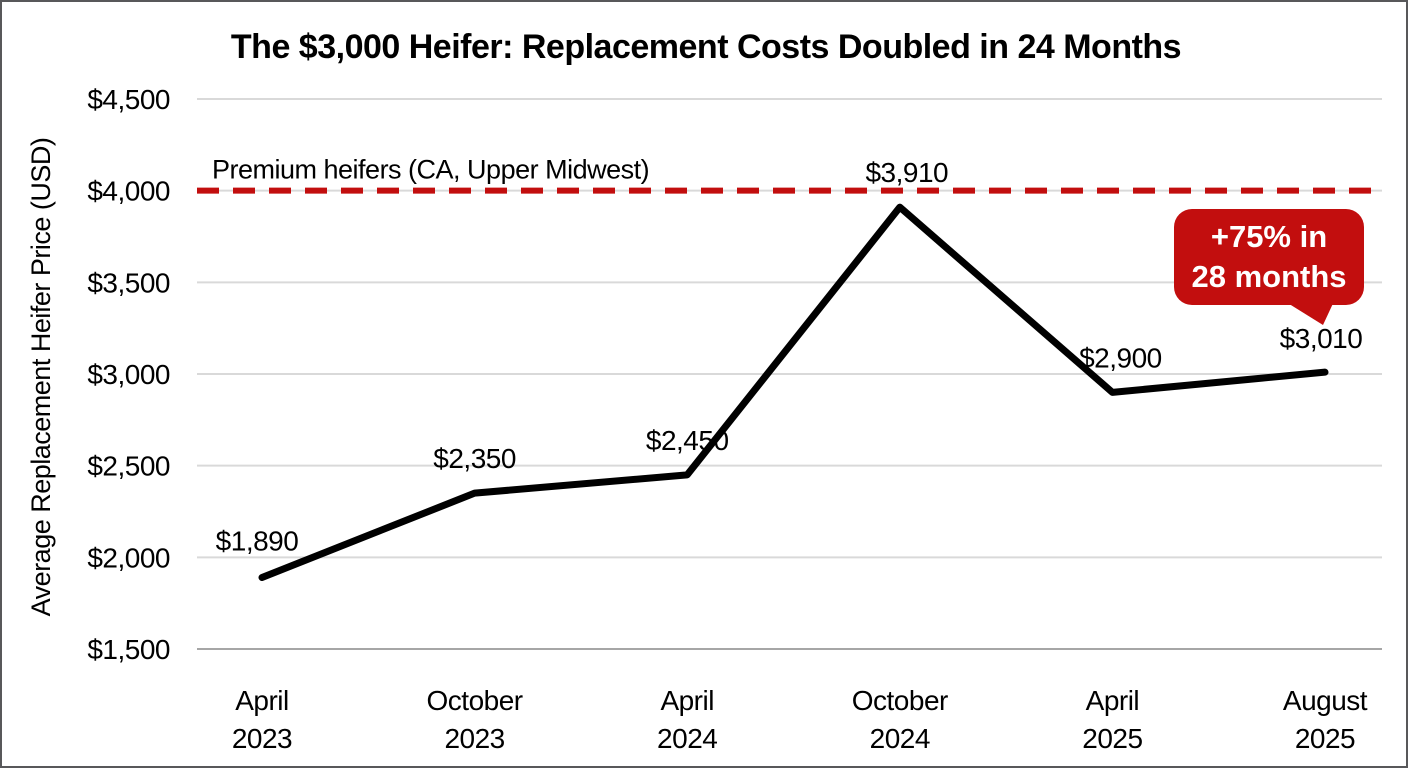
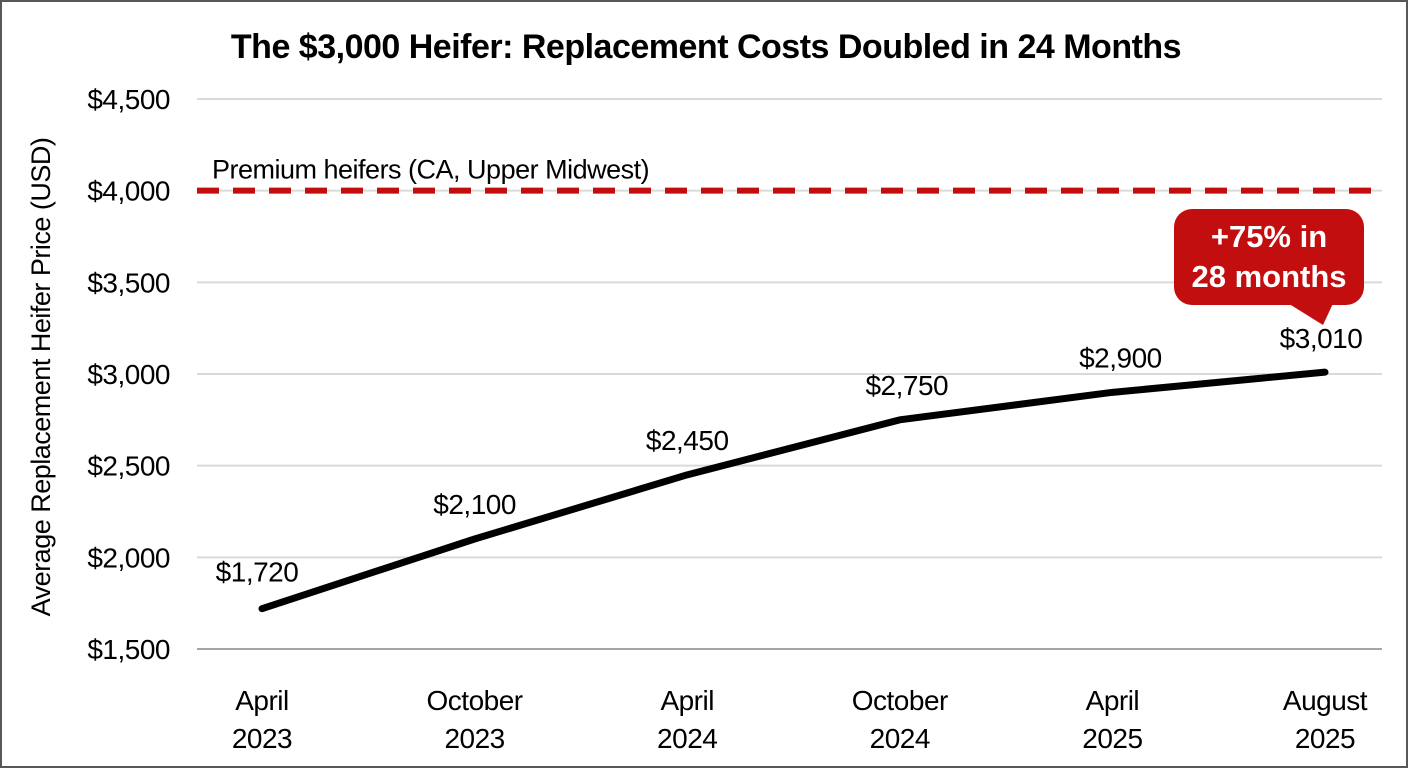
April 2023: $1,890 -> $1,720
October 2023: $2,350 -> $2,100
October 2024: $3,910 -> $2,750
